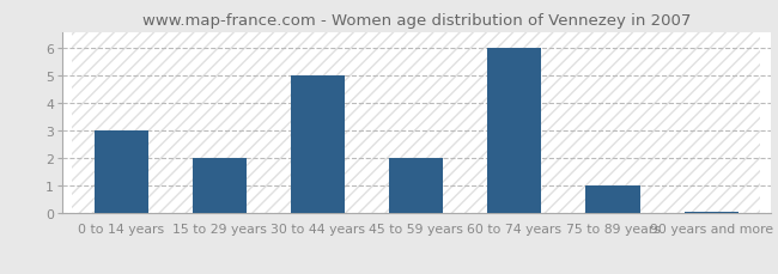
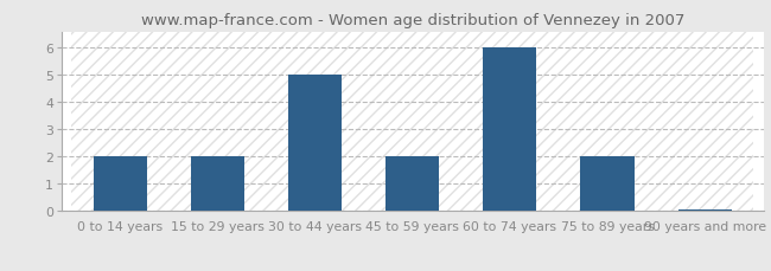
0 to 14 years: 3.00 -> 2.00
75 to 89 years: 1.00 -> 2.00
